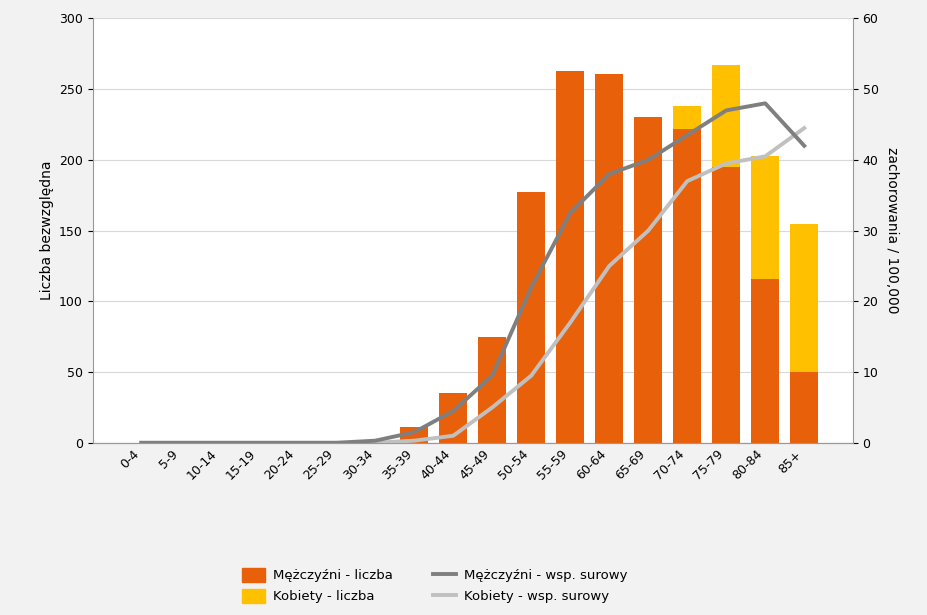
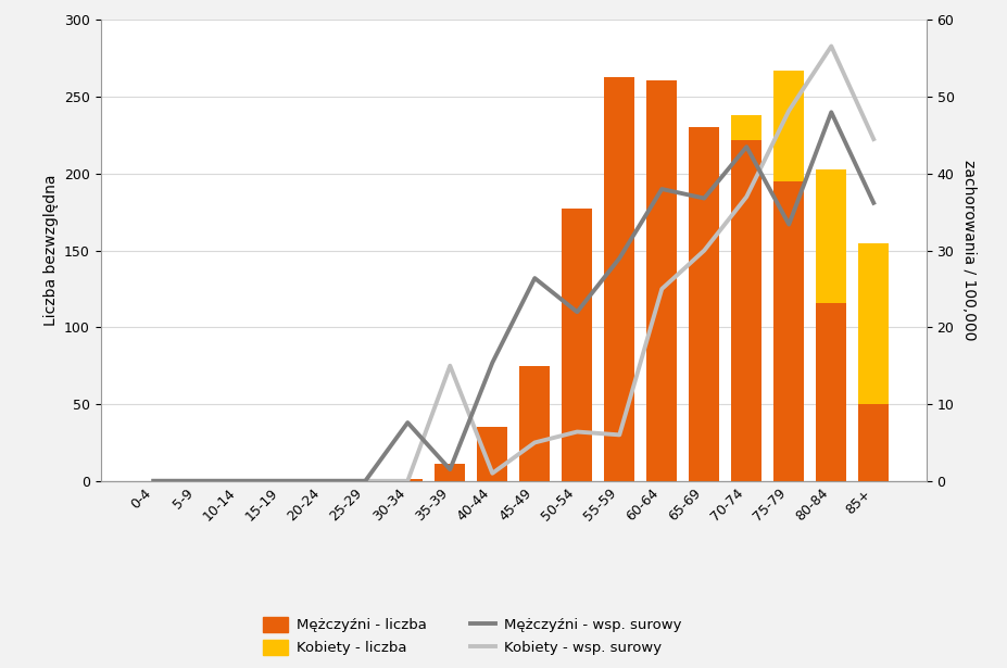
Mężczyźni - wsp. surowy/30-34: 0.3 -> 7.6
Kobiety - wsp. surowy/35-39: 0.3 -> 15.0
Mężczyźni - wsp. surowy/40-44: 4.5 -> 15.4
Mężczyźni - wsp. surowy/45-49: 9.5 -> 26.4
Kobiety - wsp. surowy/50-54: 9.5 -> 6.4
Mężczyźni - wsp. surowy/55-59: 32.5 -> 29.0
Kobiety - wsp. surowy/55-59: 17.0 -> 6.0
Mężczyźni - wsp. surowy/65-69: 40.0 -> 36.8
Mężczyźni - wsp. surowy/75-79: 47.0 -> 33.4
Kobiety - wsp. surowy/75-79: 39.5 -> 48.2
Kobiety - wsp. surowy/80-84: 40.5 -> 56.6
Mężczyźni - wsp. surowy/85+: 42.0 -> 36.2
